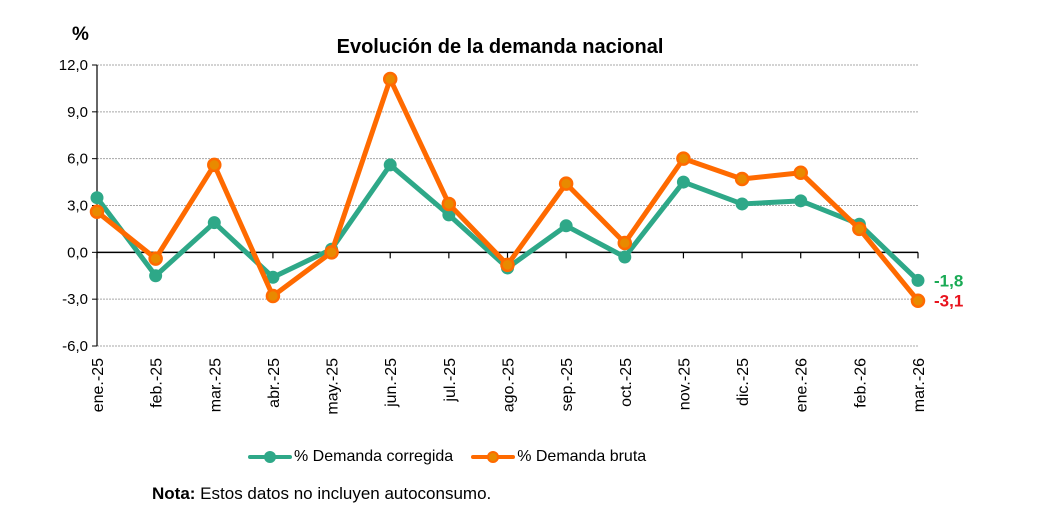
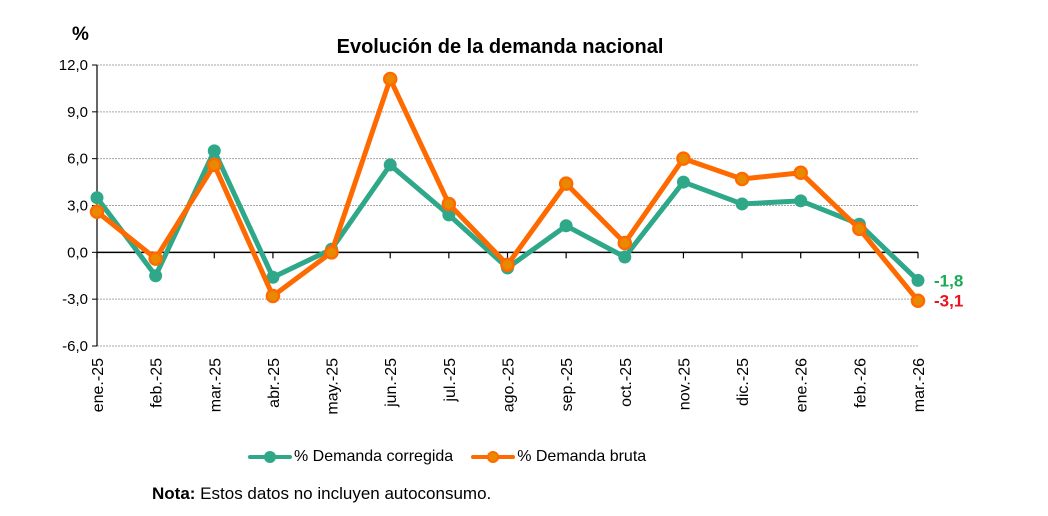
% Demanda corregida/mar.-25: 1,9 -> 6,5
